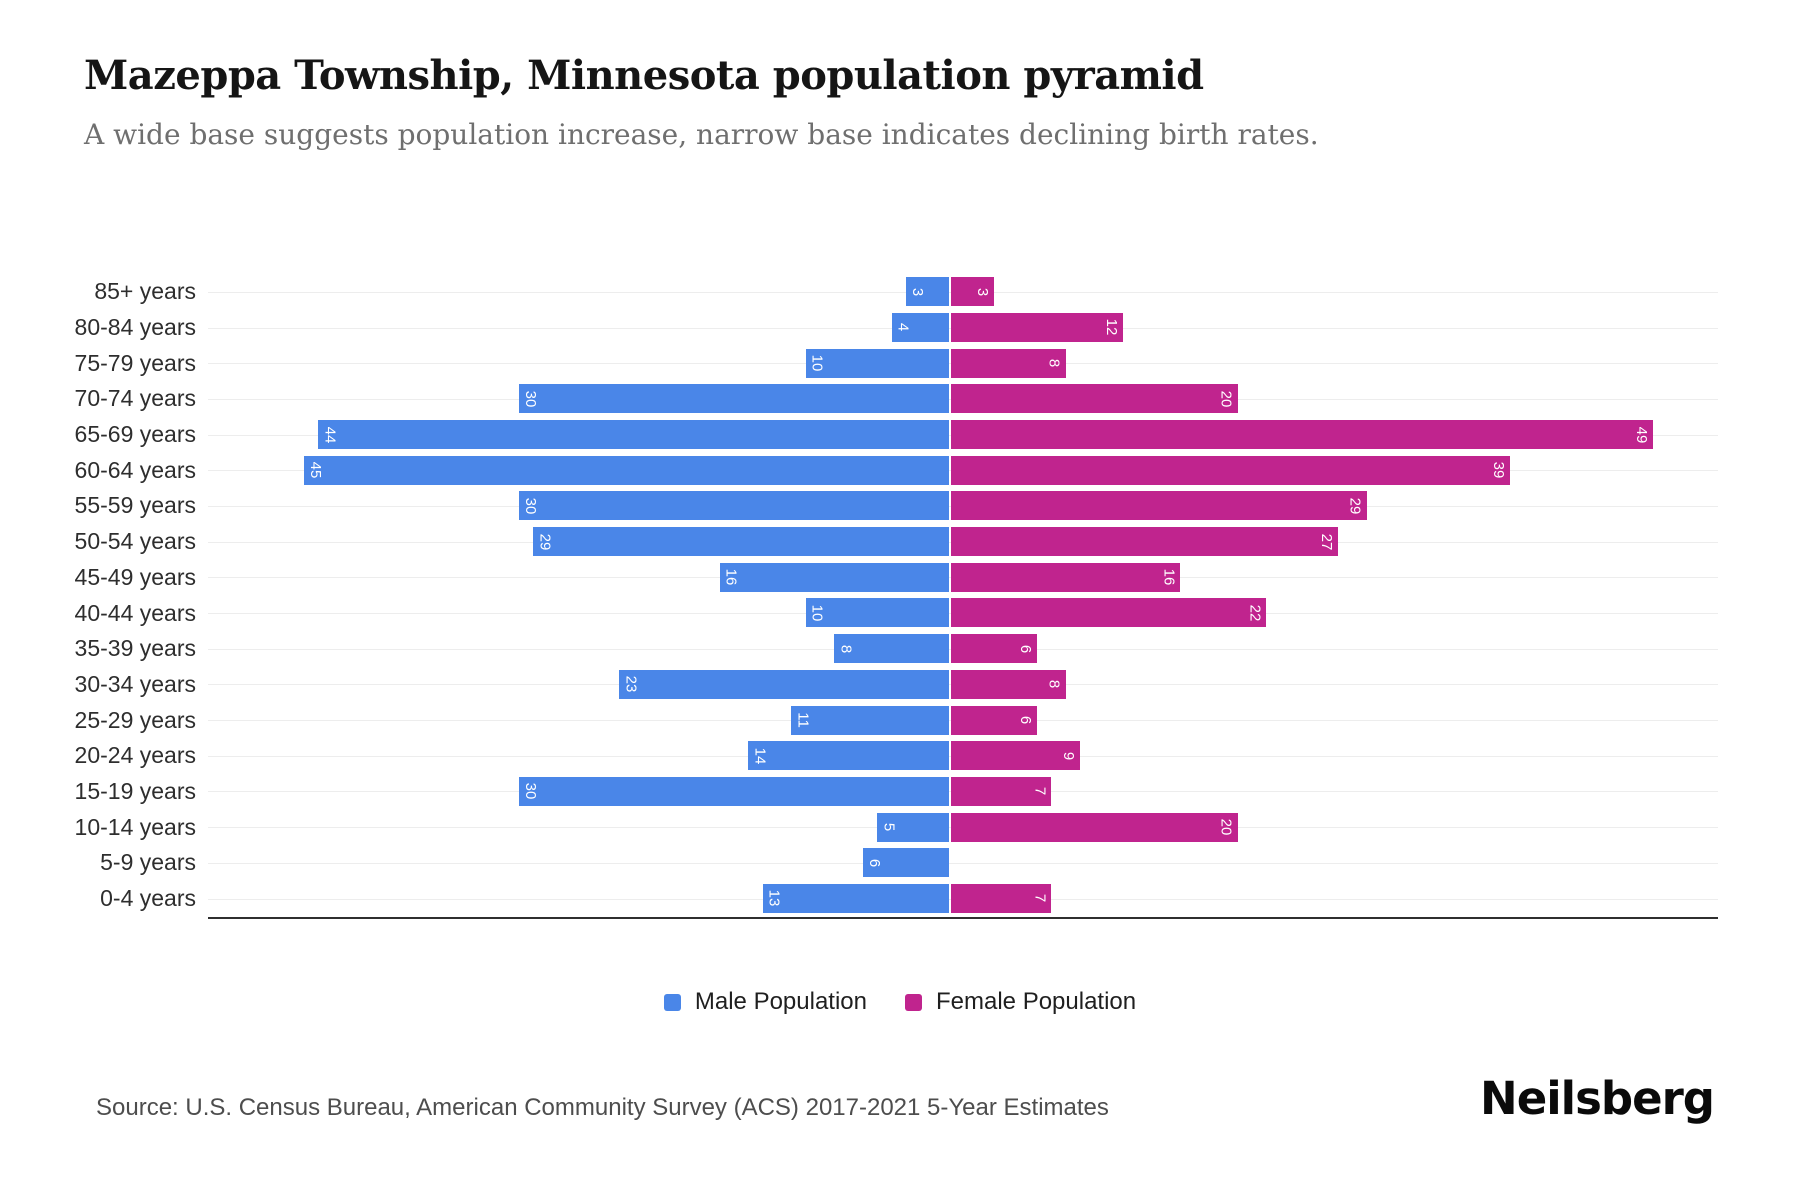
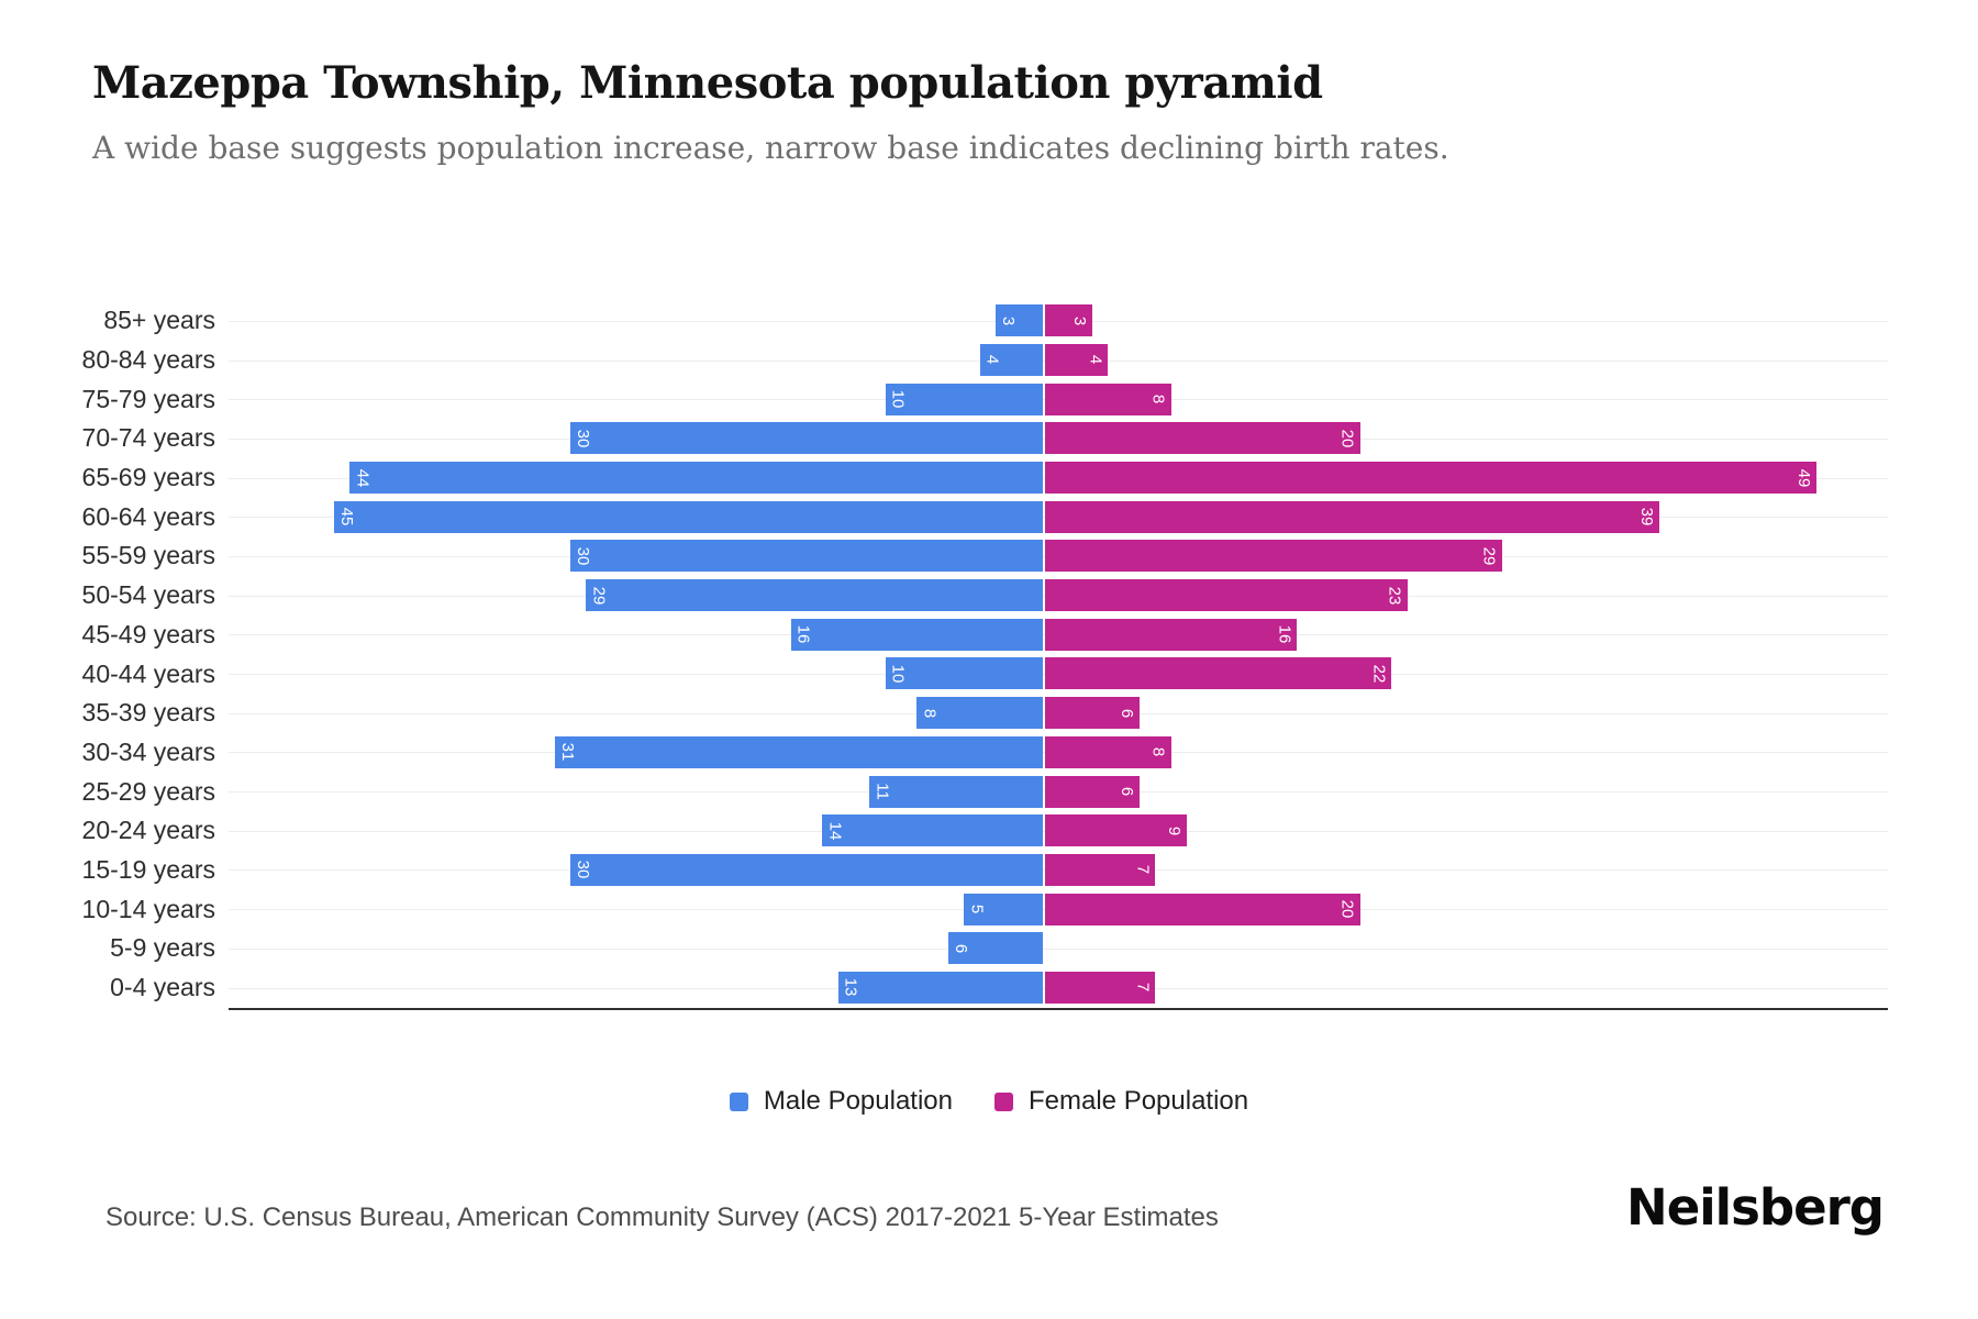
Female Population/80-84 years: 12 -> 4
Female Population/50-54 years: 27 -> 23
Male Population/30-34 years: 23 -> 31
